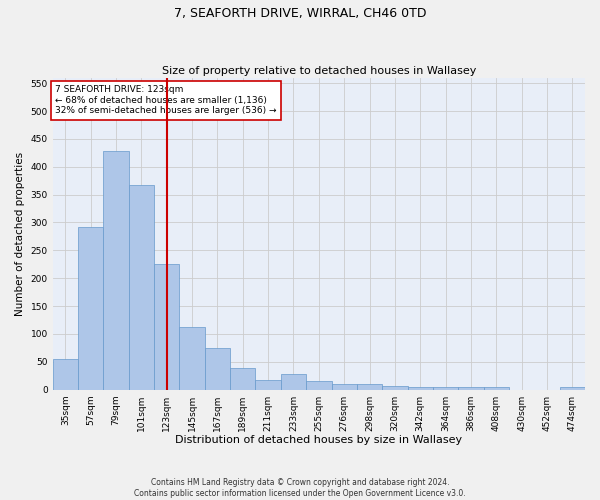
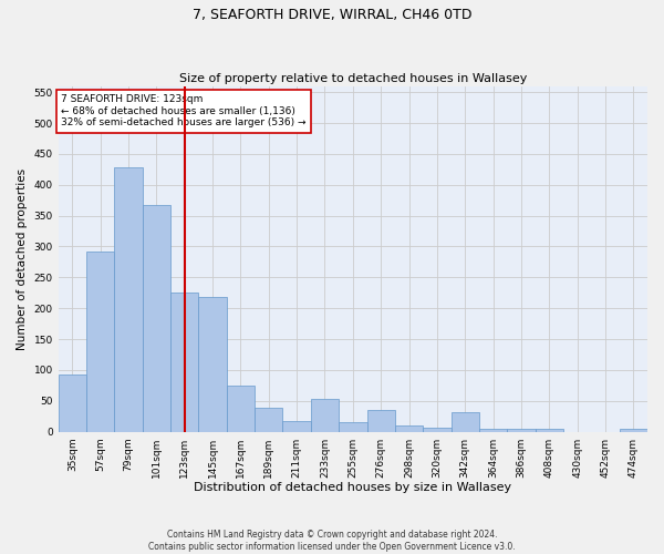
35sqm: 55 -> 92
145sqm: 113 -> 218
233sqm: 28 -> 54
276sqm: 10 -> 36
342sqm: 5 -> 32
